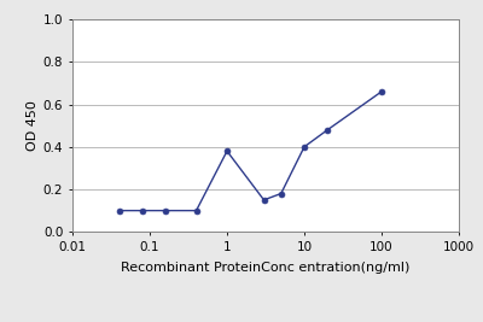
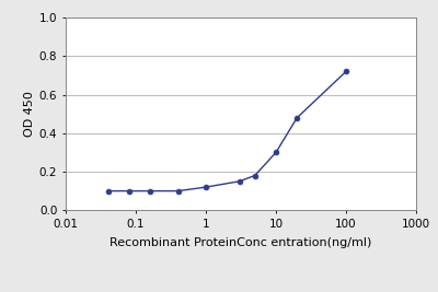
1: 0.38 -> 0.12
10: 0.40 -> 0.30
100: 0.66 -> 0.72
